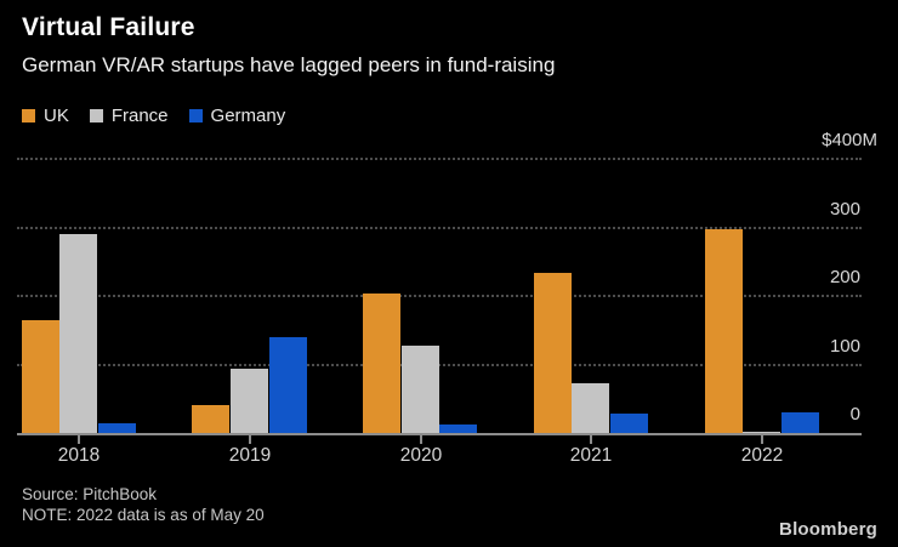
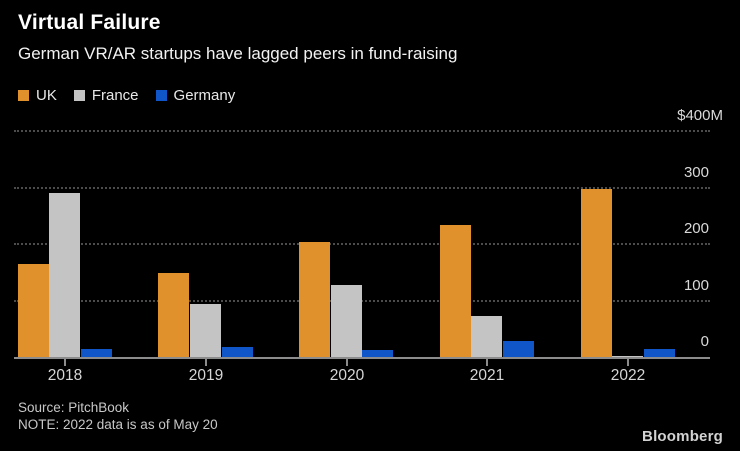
UK/2019: 40 -> 150
Germany/2019: 140 -> 20
Germany/2022: 30 -> 10
